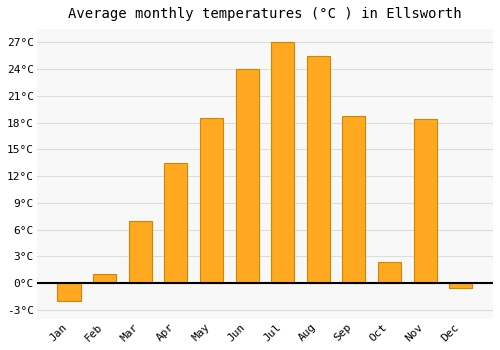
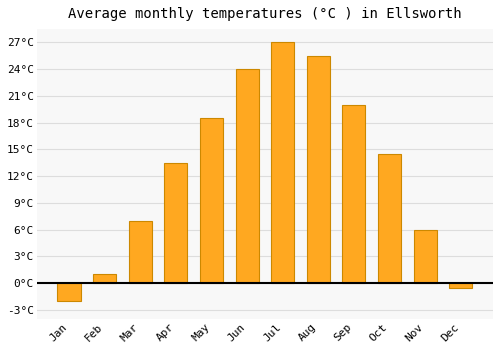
Sep: 18.8°C -> 20.0°C
Oct: 2.4°C -> 14.5°C
Nov: 18.4°C -> 6.0°C
